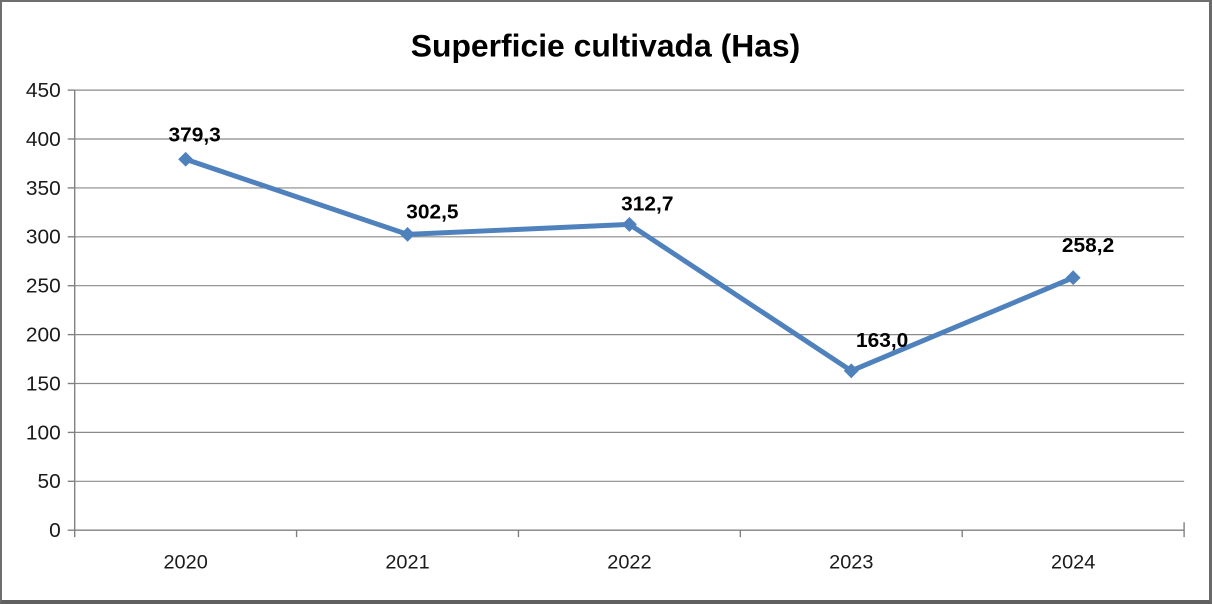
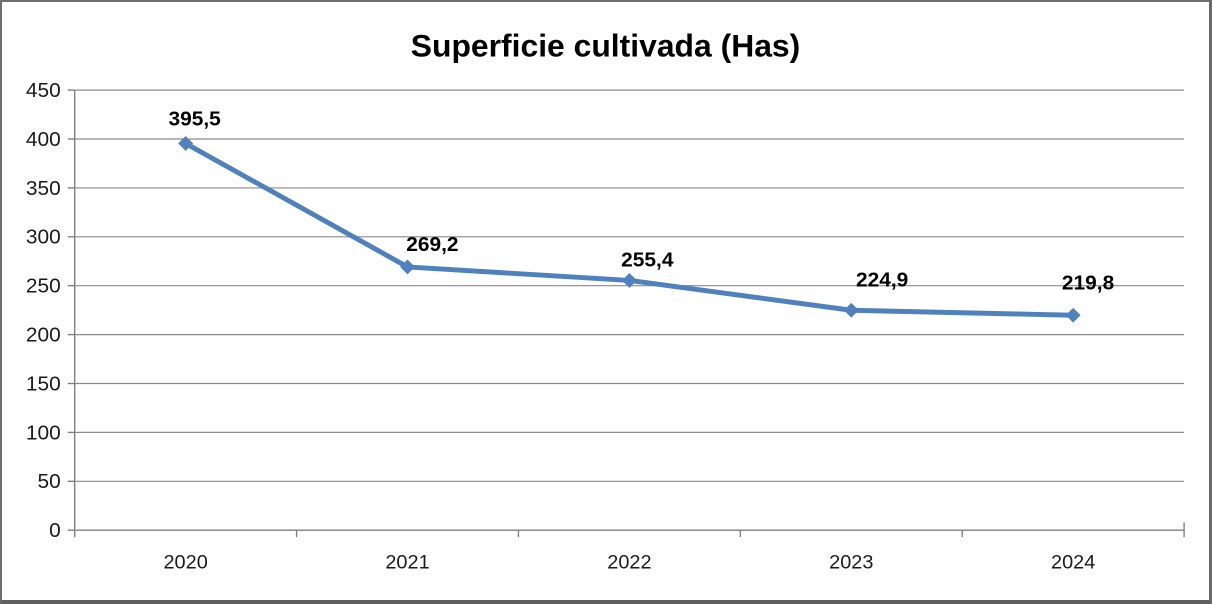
2020: 379,3 -> 395,5
2021: 302,5 -> 269,2
2022: 312,7 -> 255,4
2023: 163,0 -> 224,9
2024: 258,2 -> 219,8
